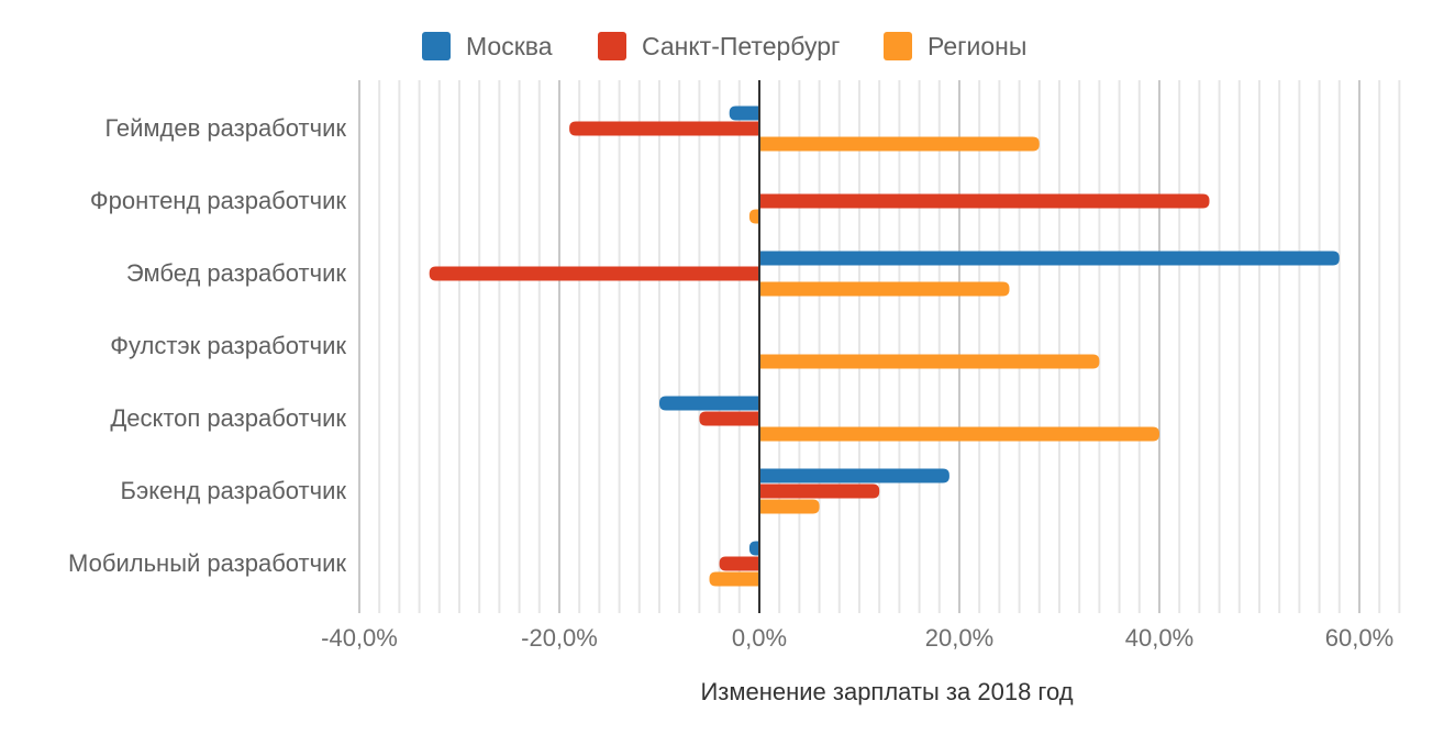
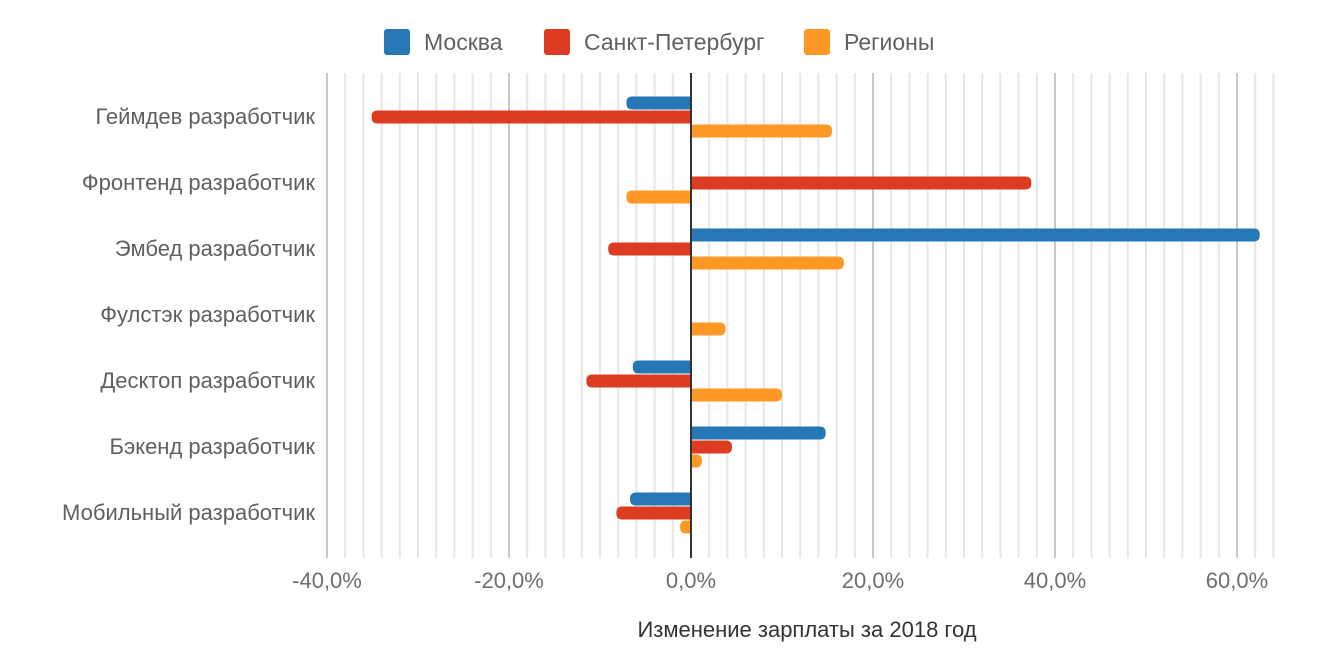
Москва/Геймдев разработчик: -3% -> -7%
Санкт-Петербург/Геймдев разработчик: -19% -> -35%
Регионы/Геймдев разработчик: 28% -> 16%
Санкт-Петербург/Фронтенд разработчик: 45% -> 37%
Регионы/Фронтенд разработчик: -1% -> -7%
Москва/Эмбед разработчик: 58% -> 62%
Санкт-Петербург/Эмбед разработчик: -33% -> -9%
Регионы/Эмбед разработчик: 25% -> 17%
Регионы/Фулстэк разработчик: 34% -> 4%
Москва/Десктоп разработчик: -10% -> -6%
Санкт-Петербург/Десктоп разработчик: -6% -> -12%
Регионы/Десктоп разработчик: 40% -> 10%
Москва/Бэкенд разработчик: 19% -> 15%
Санкт-Петербург/Бэкенд разработчик: 12% -> 4%
Регионы/Бэкенд разработчик: 6% -> 1%
Москва/Мобильный разработчик: -1% -> -7%
Санкт-Петербург/Мобильный разработчик: -4% -> -8%
Регионы/Мобильный разработчик: -5% -> -1%
